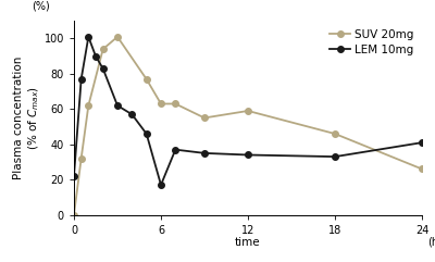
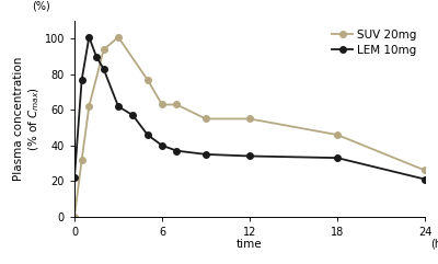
LEM 10mg/6: 17 -> 40
SUV 20mg/12: 59 -> 55
LEM 10mg/24: 41 -> 21
